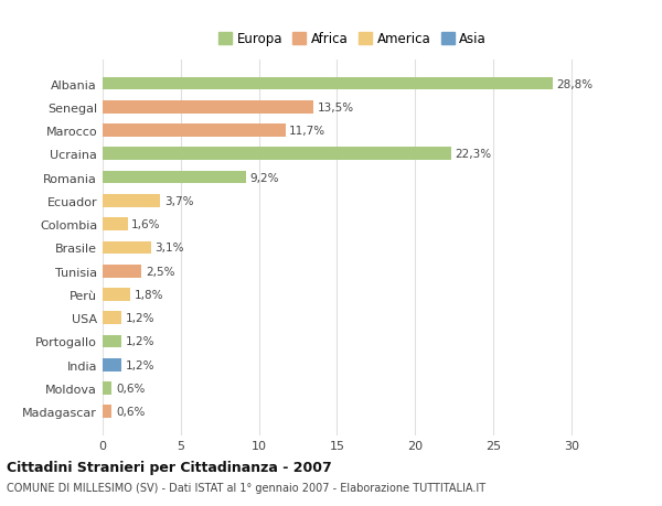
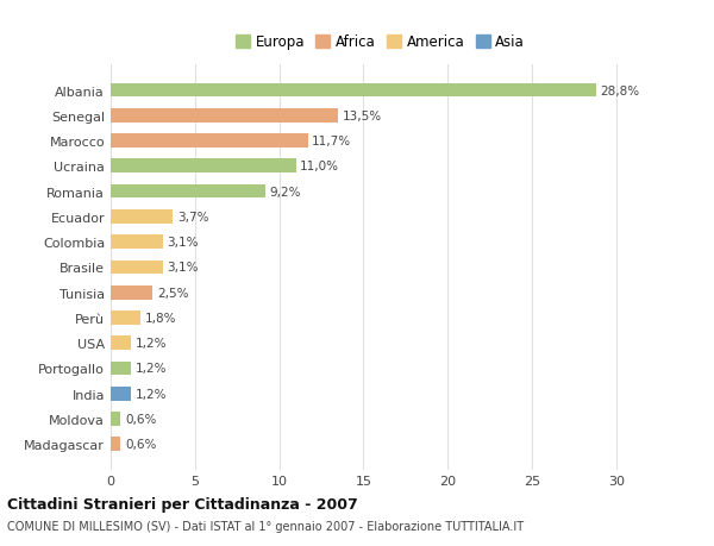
Ucraina: 22,3% -> 11,0%
Colombia: 1,6% -> 3,1%
